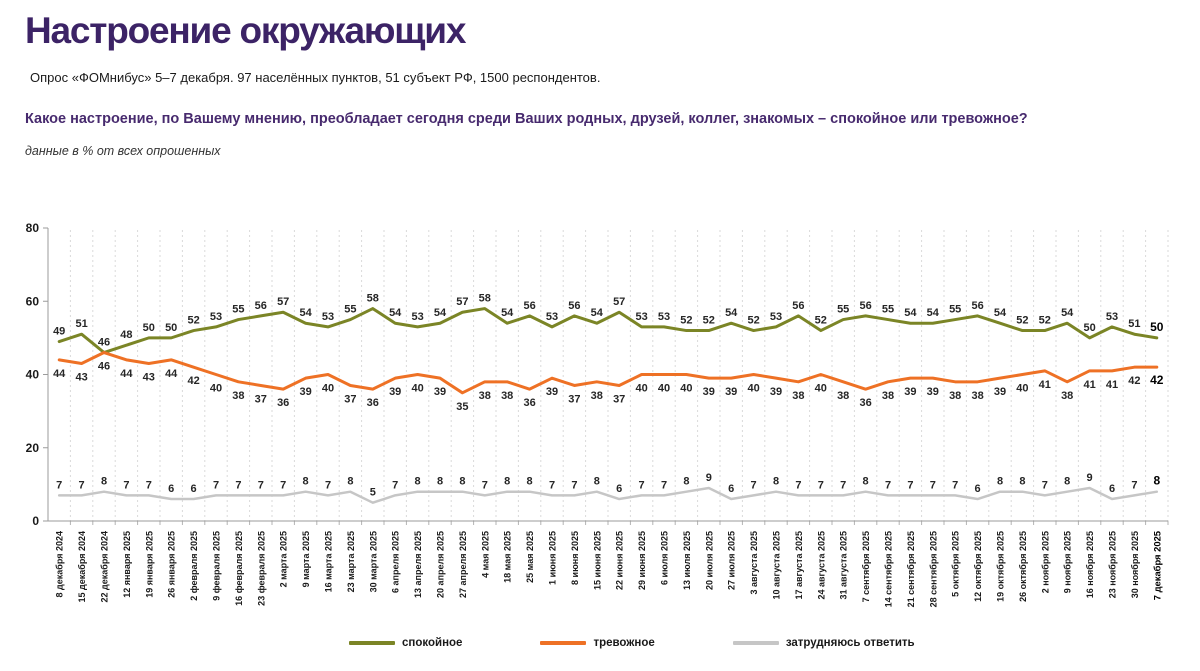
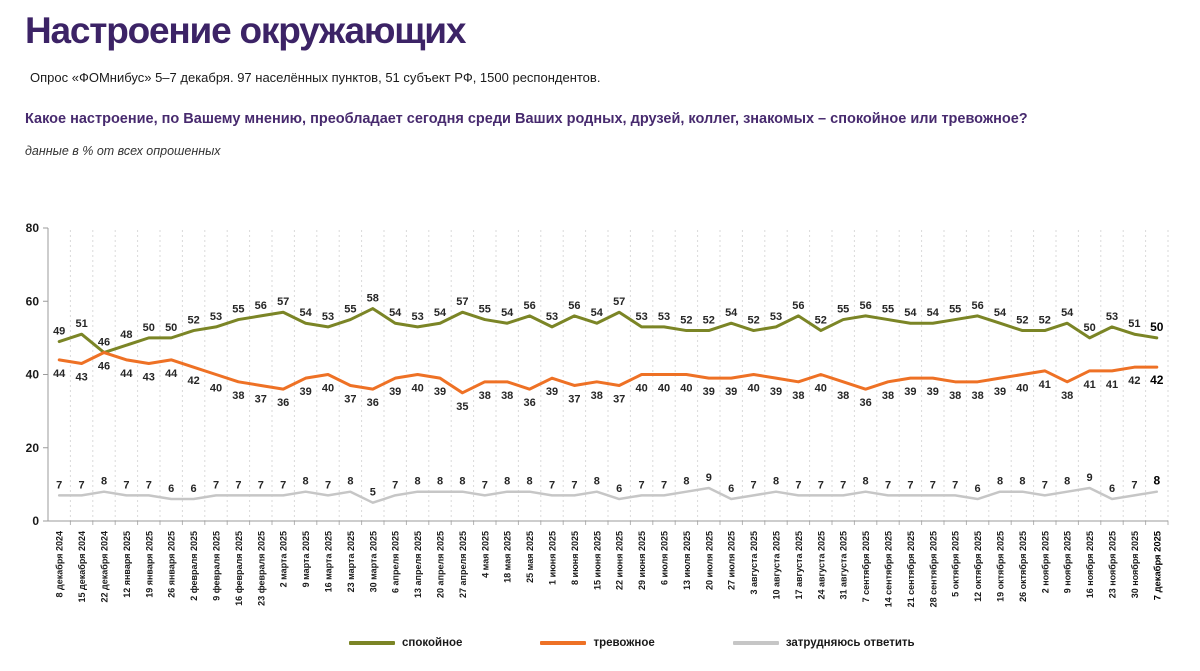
спокойное/4 мая 2025: 58 -> 55
